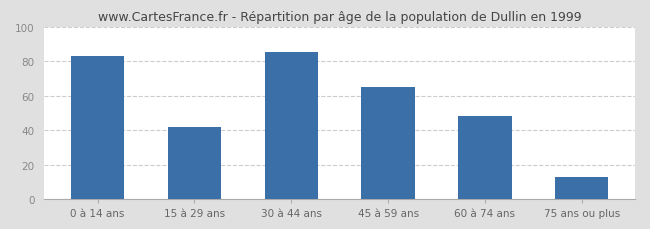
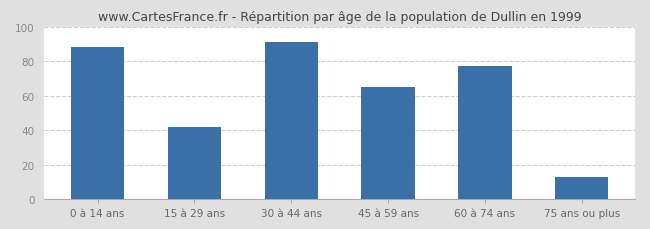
0 à 14 ans: 83 -> 88
30 à 44 ans: 85 -> 91
60 à 74 ans: 48 -> 77
